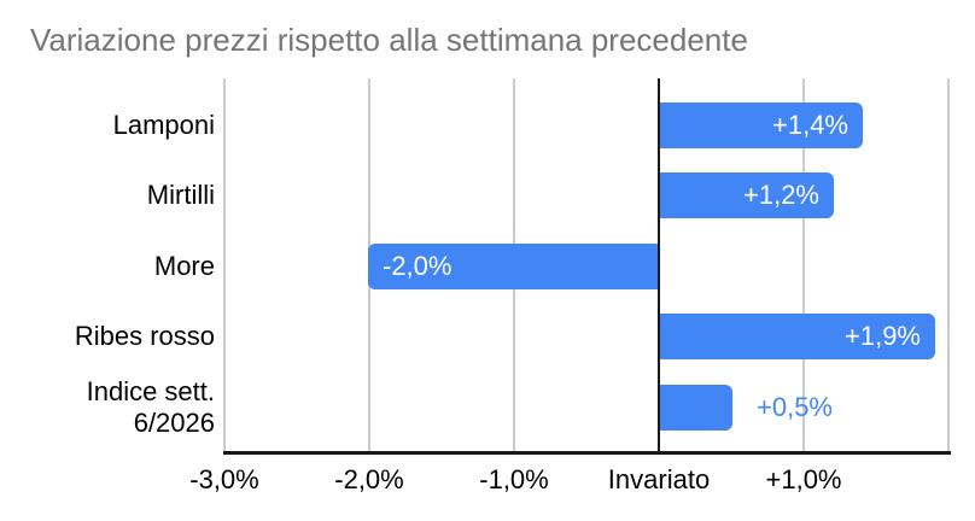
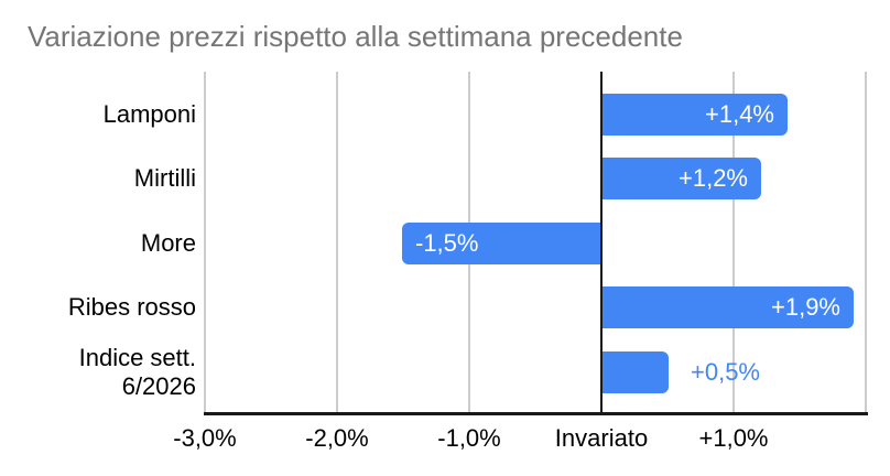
More: -2,0% -> -1,5%
